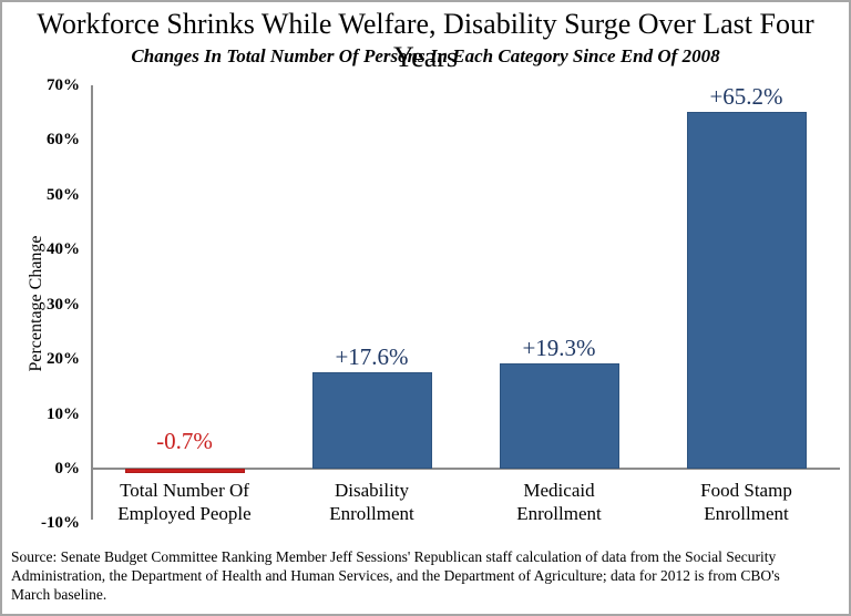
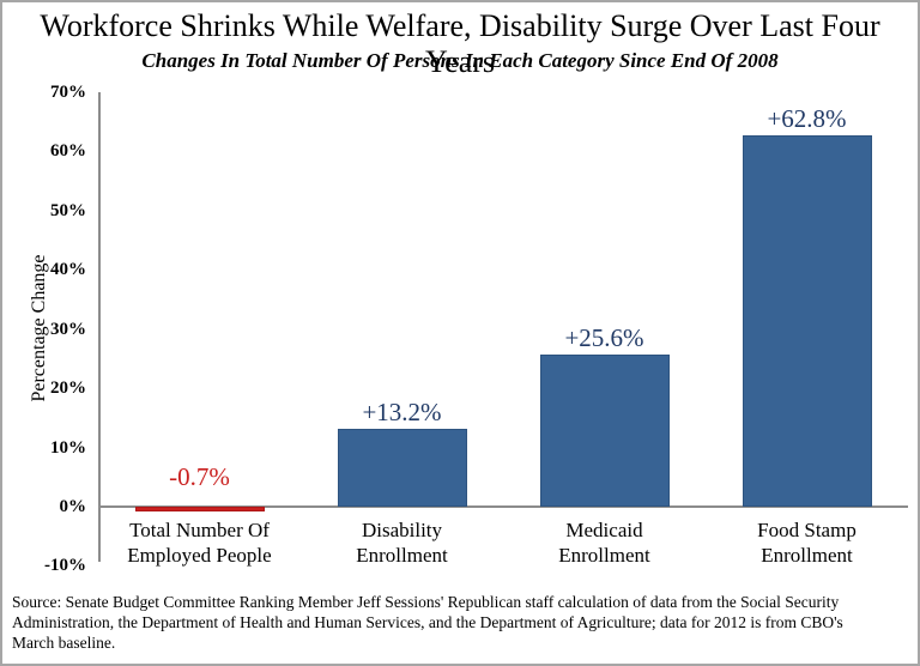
Disability Enrollment: +17.6% -> +13.2%
Medicaid Enrollment: +19.3% -> +25.6%
Food Stamp Enrollment: +65.2% -> +62.8%
